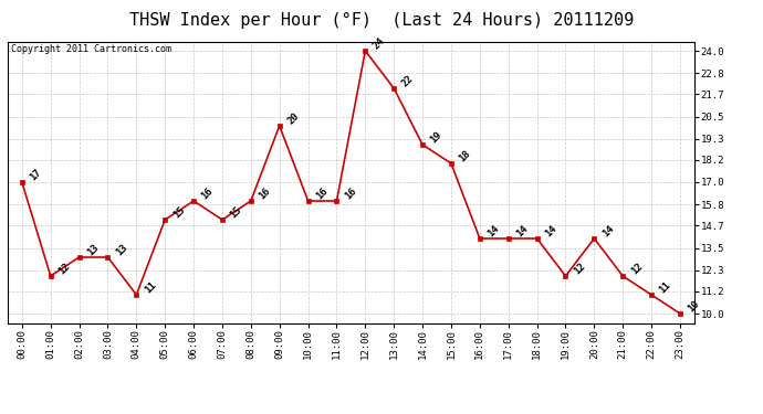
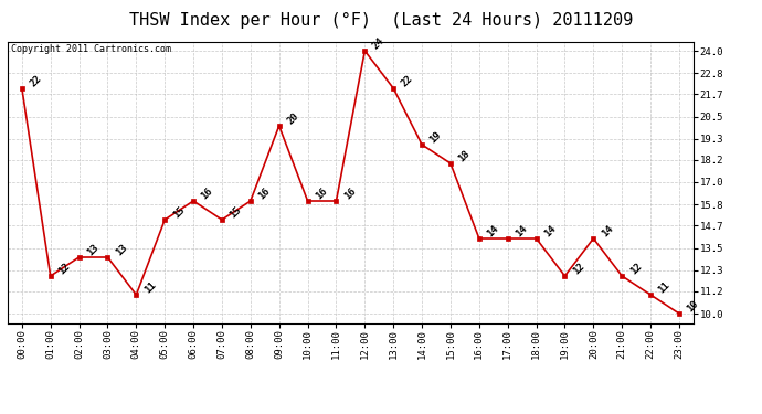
00:00: 17 -> 22
